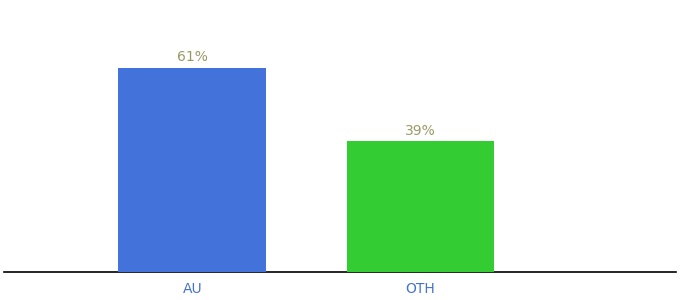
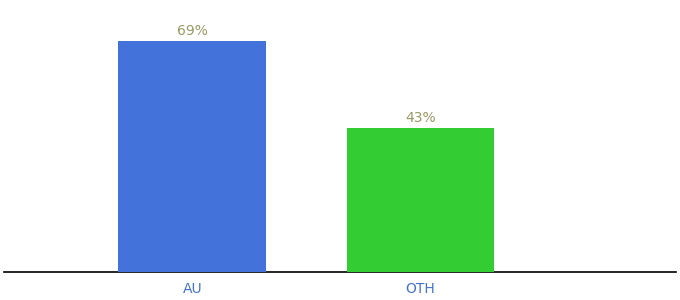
AU: 61% -> 69%
OTH: 39% -> 43%
